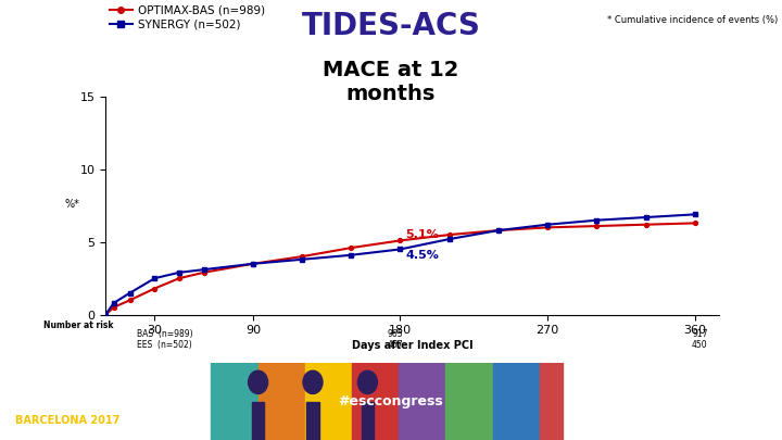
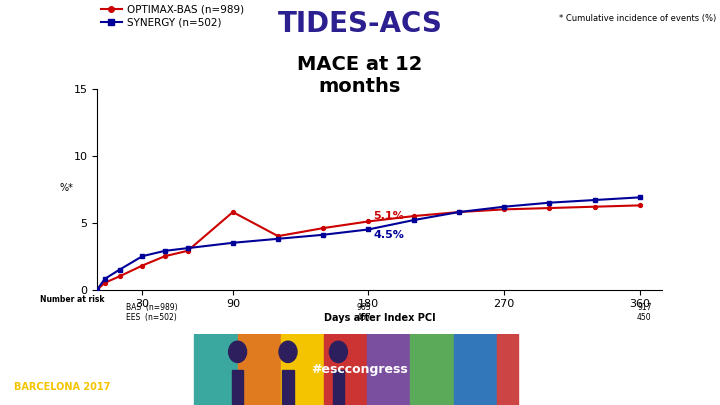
OPTIMAX-BAS (n=989)/90: 3.5 -> 5.8
